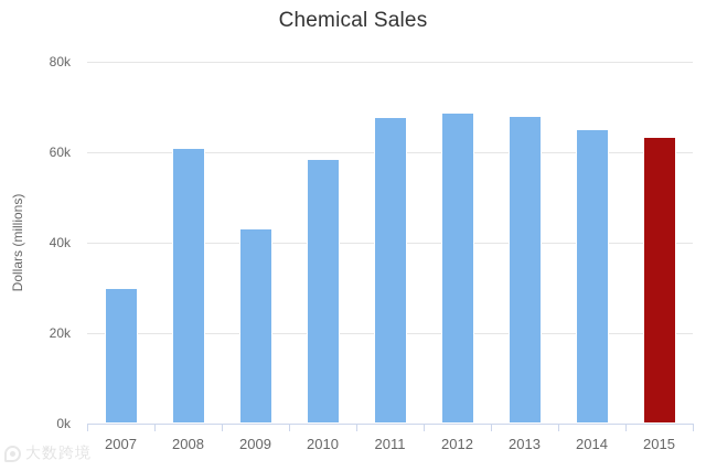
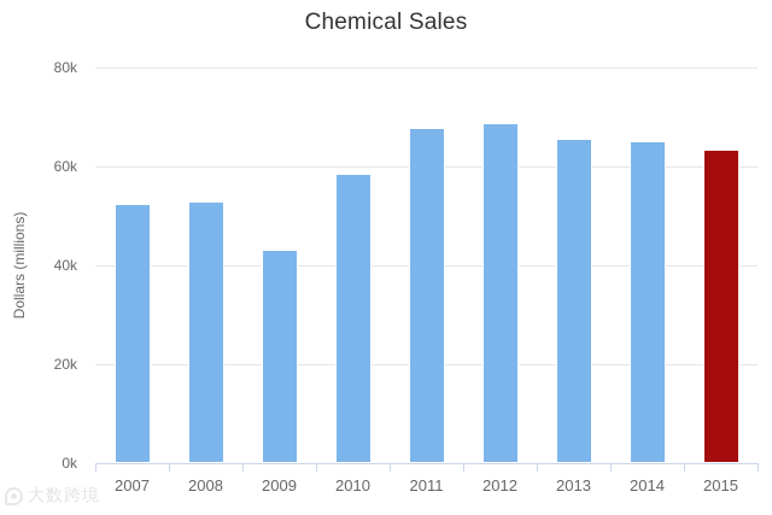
2007: 30k -> 52k
2008: 61k -> 53k
2013: 68k -> 66k
